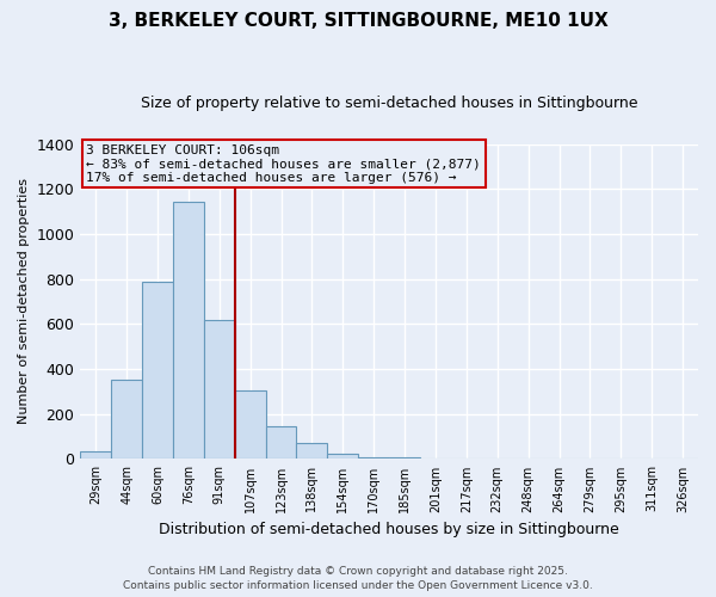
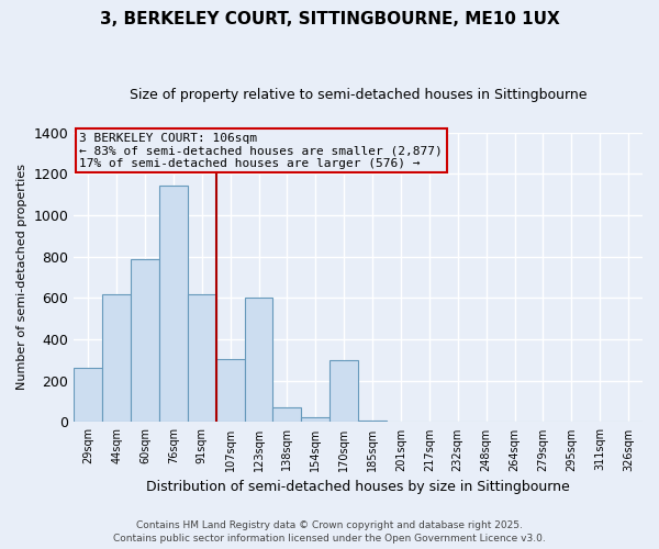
29sqm: 40 -> 260
44sqm: 350 -> 620
123sqm: 140 -> 600
170sqm: 10 -> 300
